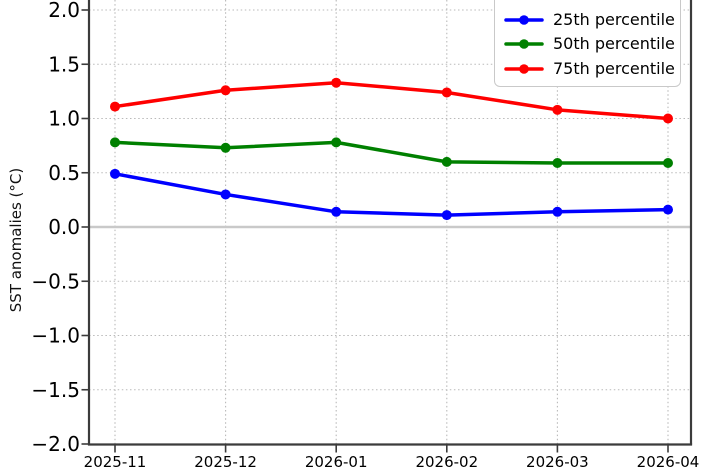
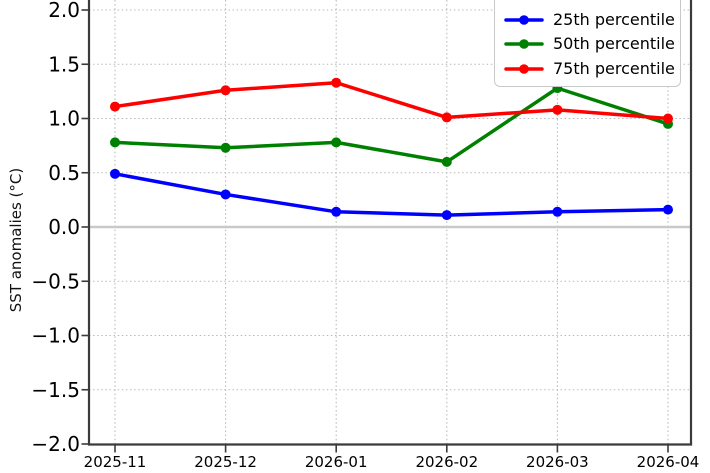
75th percentile/2026-02: 1.24 -> 1.01
50th percentile/2026-03: 0.59 -> 1.28
50th percentile/2026-04: 0.59 -> 0.95
